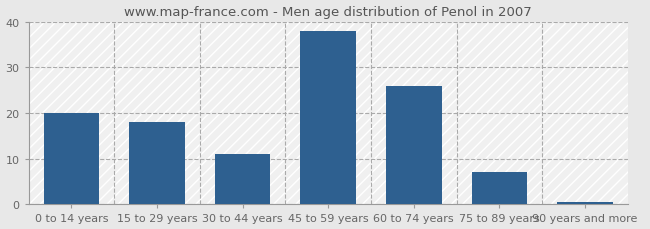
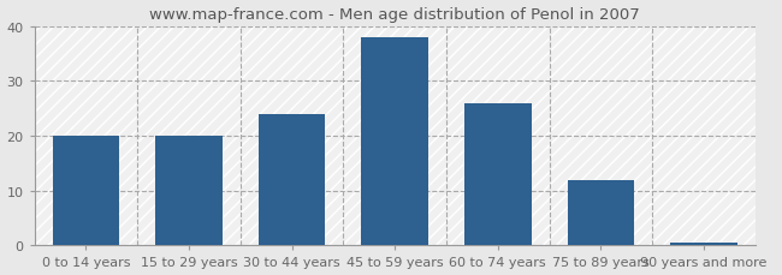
15 to 29 years: 18.0 -> 20.0
30 to 44 years: 11.0 -> 24.0
75 to 89 years: 7.0 -> 12.0
